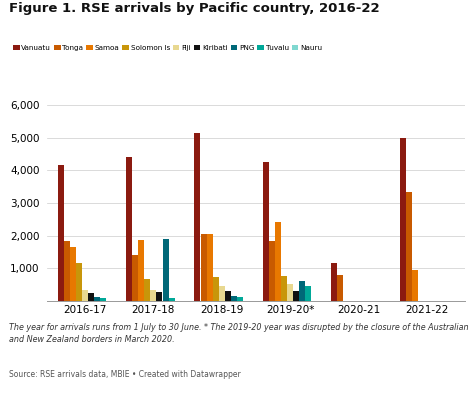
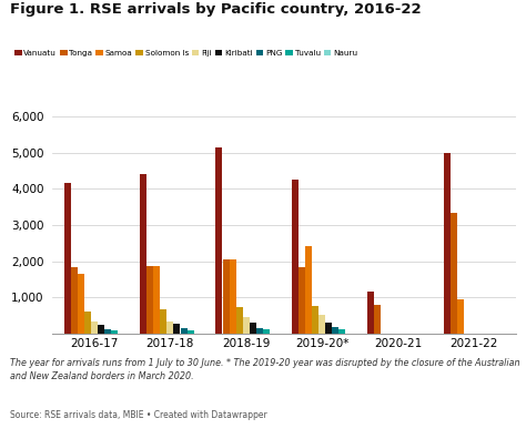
Solomon Is/2016-17: 1,150 -> 620
Tonga/2017-18: 1,400 -> 1,880
PNG/2017-18: 1,900 -> 140
PNG/2019-20*: 600 -> 190
Tuvalu/2019-20*: 450 -> 130
